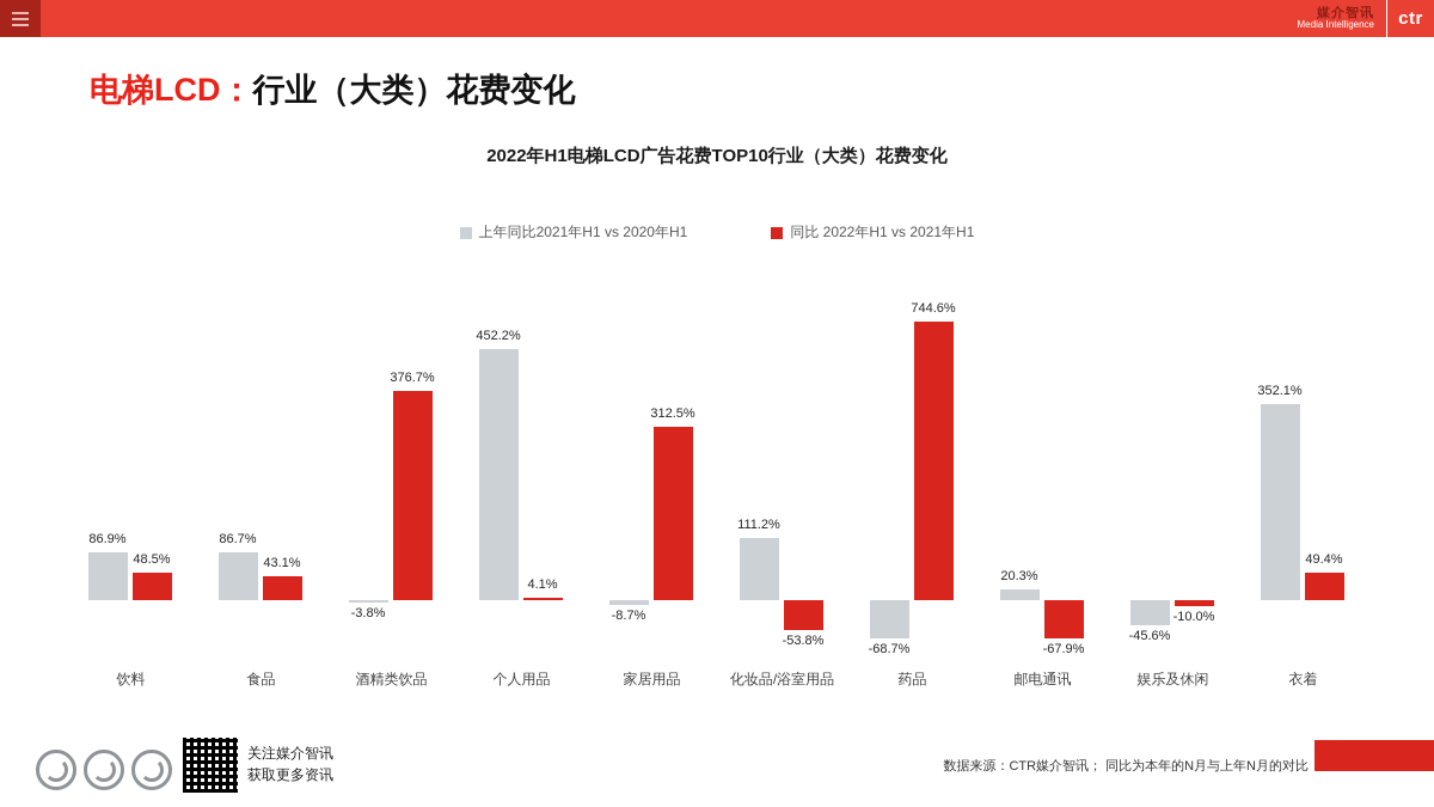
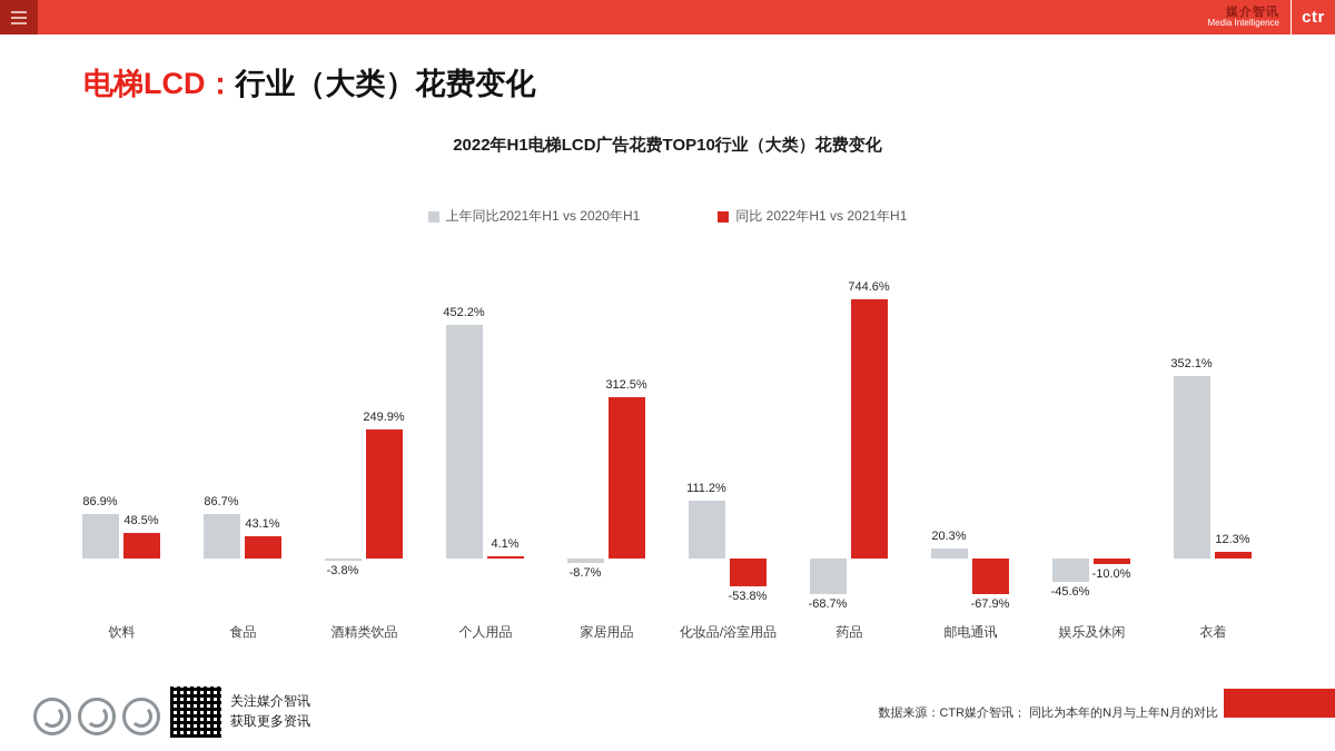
同比 2022年H1 vs 2021年H1/酒精类饮品: 376.7% -> 249.9%
同比 2022年H1 vs 2021年H1/衣着: 49.4% -> 12.3%
